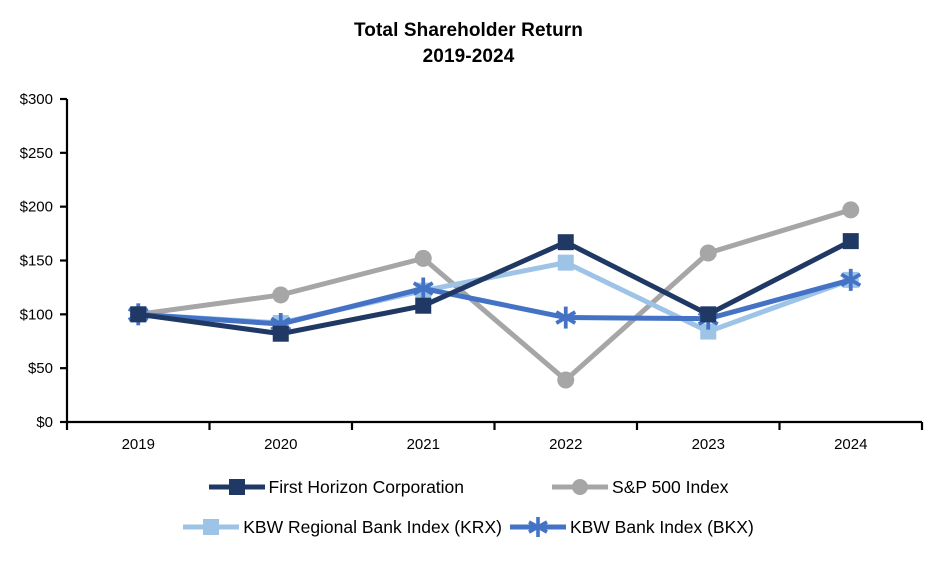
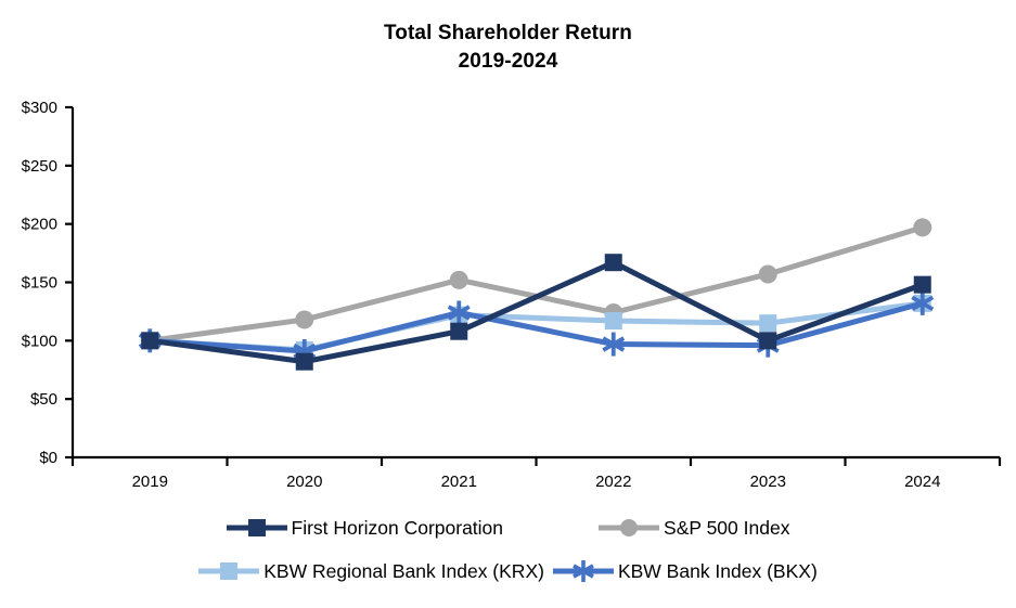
S&P 500 Index/2022: $39 -> $124
KBW Regional Bank Index (KRX)/2022: $148 -> $117
KBW Regional Bank Index (KRX)/2023: $84 -> $115
First Horizon Corporation/2024: $168 -> $148
